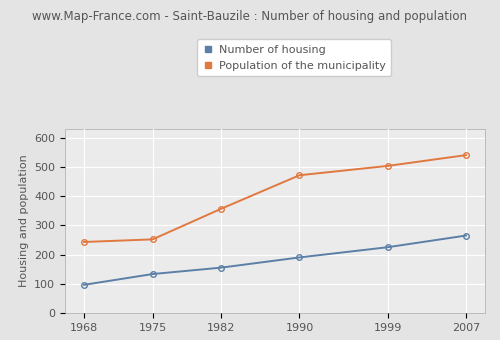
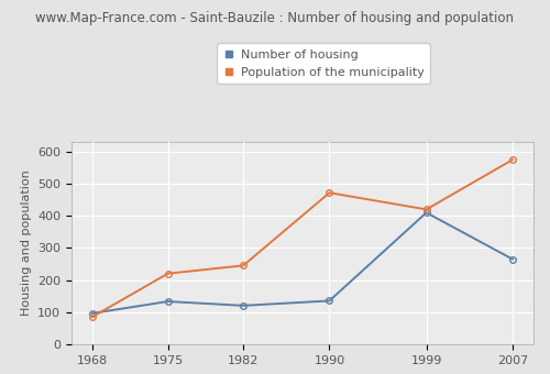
Population of the municipality/1968: 243 -> 85
Population of the municipality/1975: 252 -> 220
Number of housing/1982: 155 -> 120
Population of the municipality/1982: 357 -> 245
Number of housing/1990: 190 -> 135
Number of housing/1999: 225 -> 410
Population of the municipality/1999: 504 -> 420
Population of the municipality/2007: 541 -> 575
